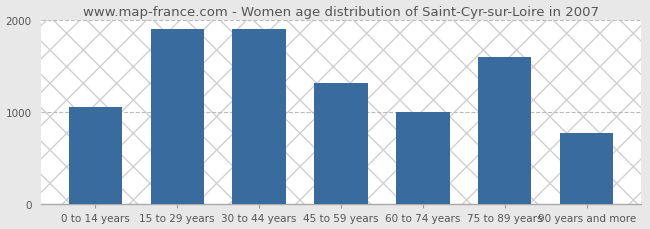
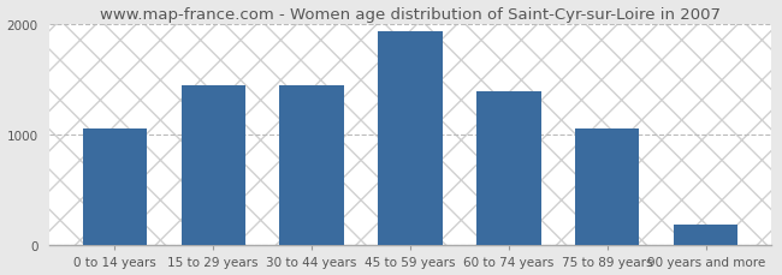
15 to 29 years: 1900 -> 1450
30 to 44 years: 1900 -> 1440
45 to 59 years: 1320 -> 1940
60 to 74 years: 1000 -> 1390
75 to 89 years: 1600 -> 1060
90 years and more: 780 -> 180
